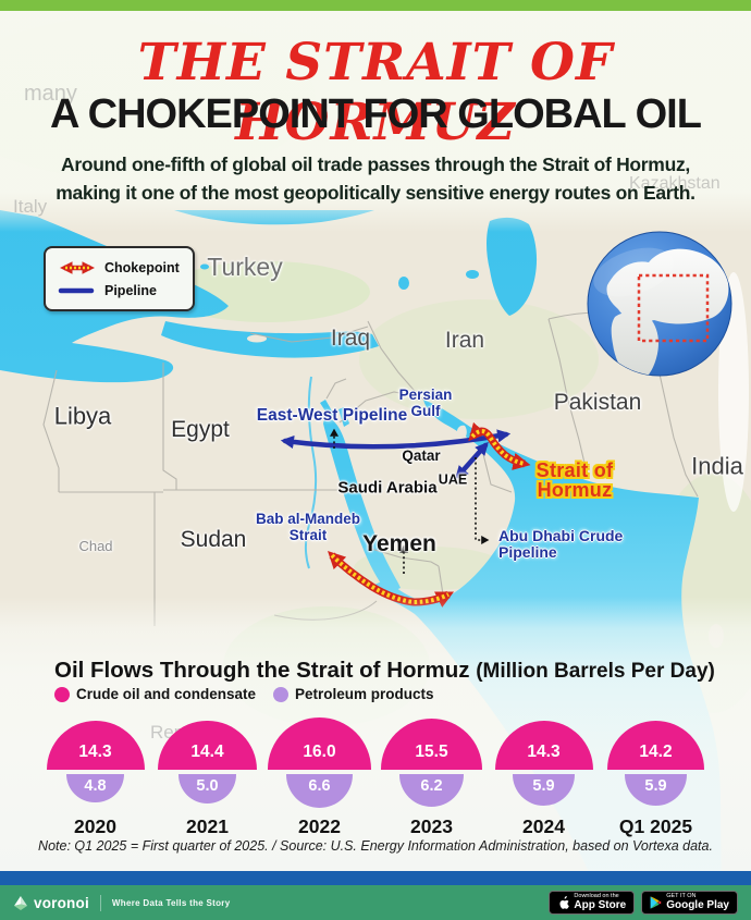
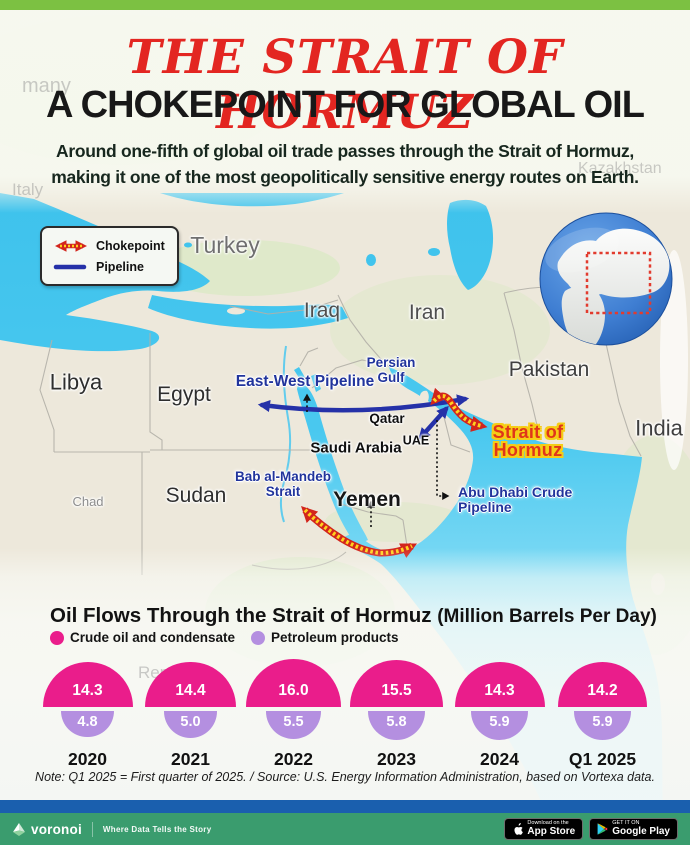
Petroleum products/2022: 6.6 -> 5.5
Petroleum products/2023: 6.2 -> 5.8
